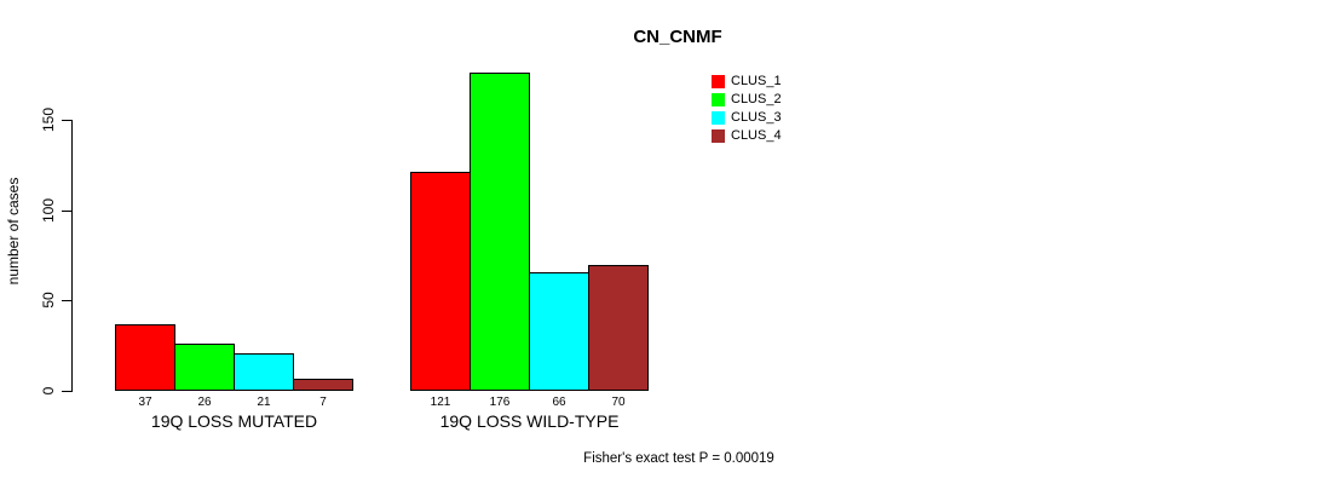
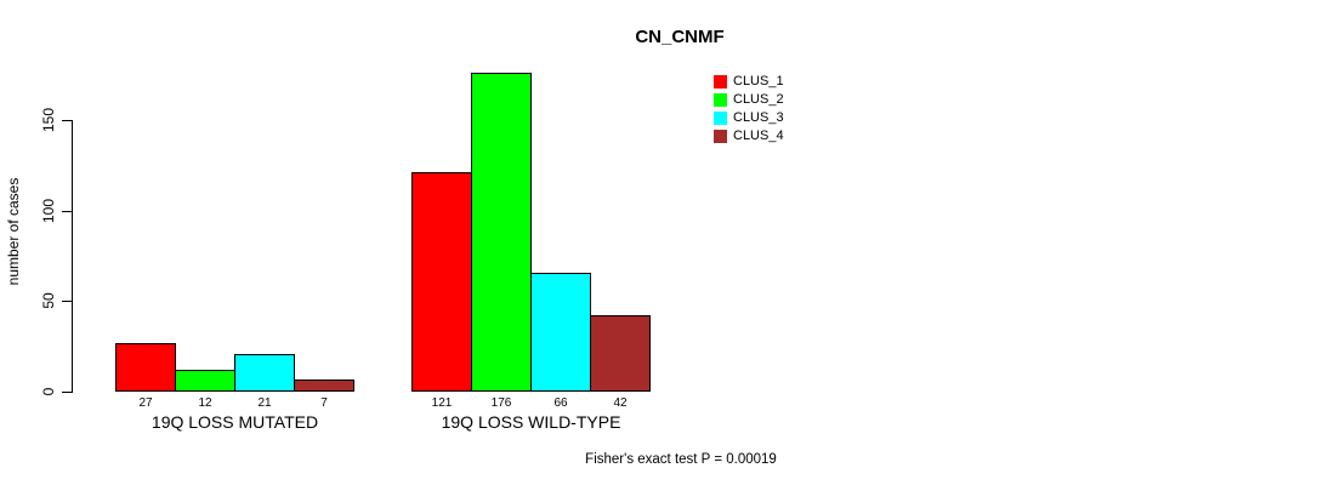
CLUS_1/19Q LOSS MUTATED: 37 -> 27
CLUS_2/19Q LOSS MUTATED: 26 -> 12
CLUS_4/19Q LOSS WILD-TYPE: 70 -> 42
